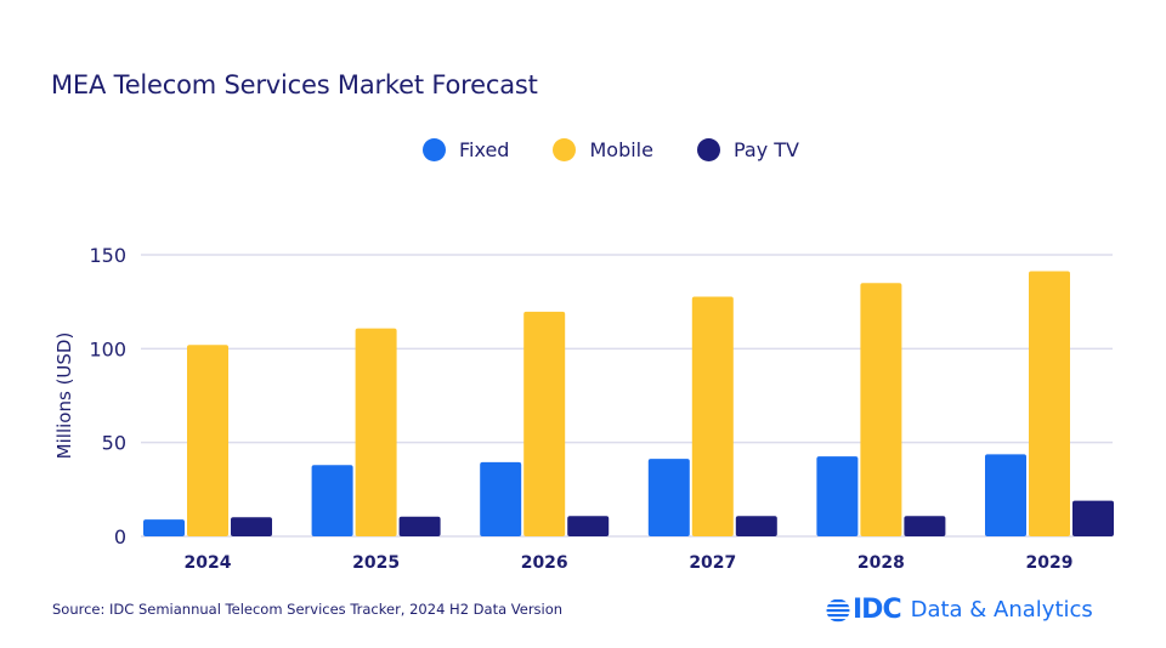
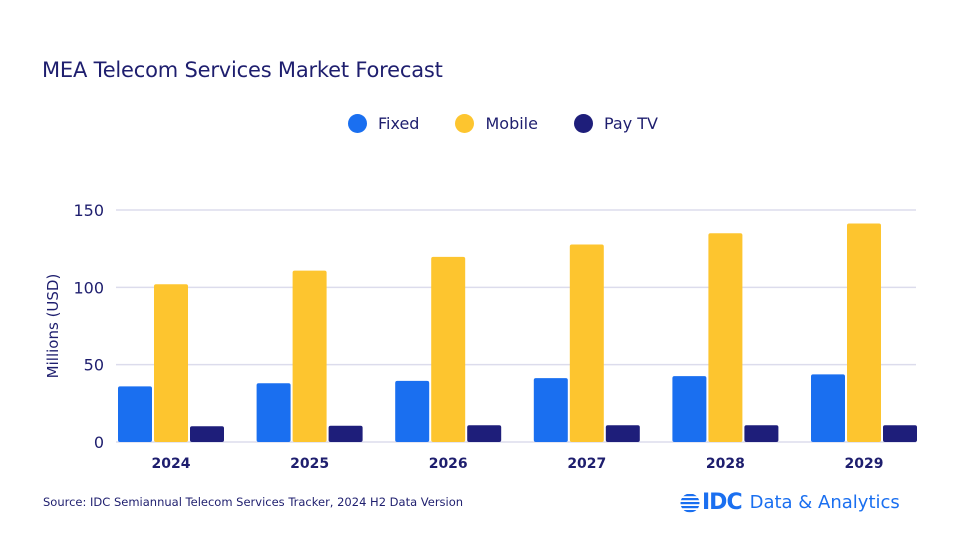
Fixed/2024: 9 -> 36
Pay TV/2029: 19 -> 11
